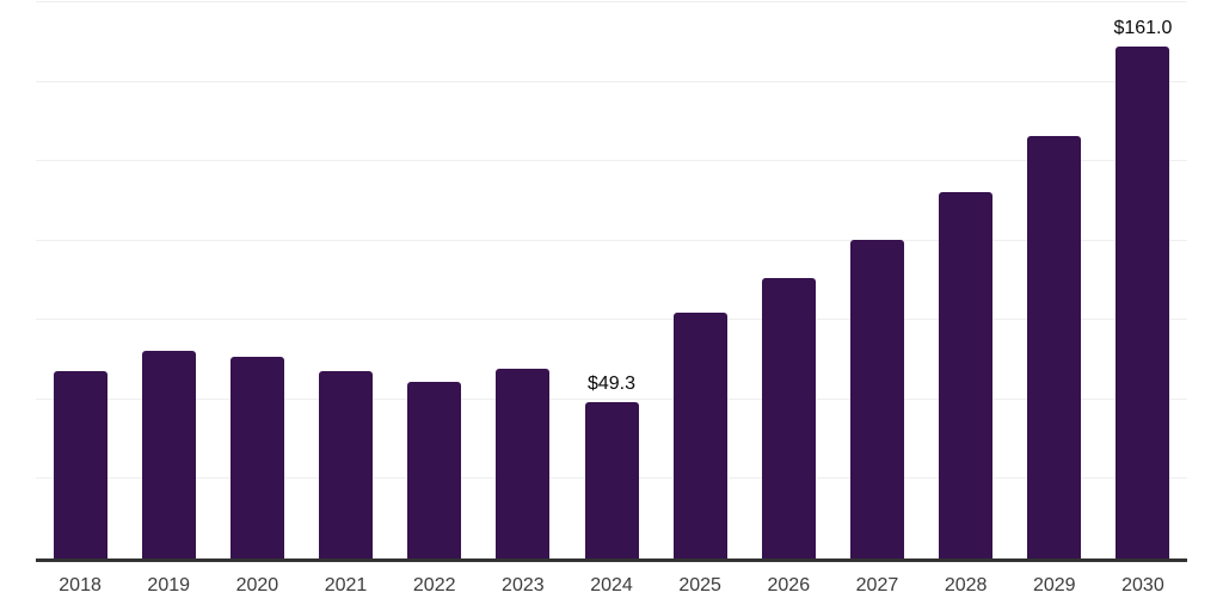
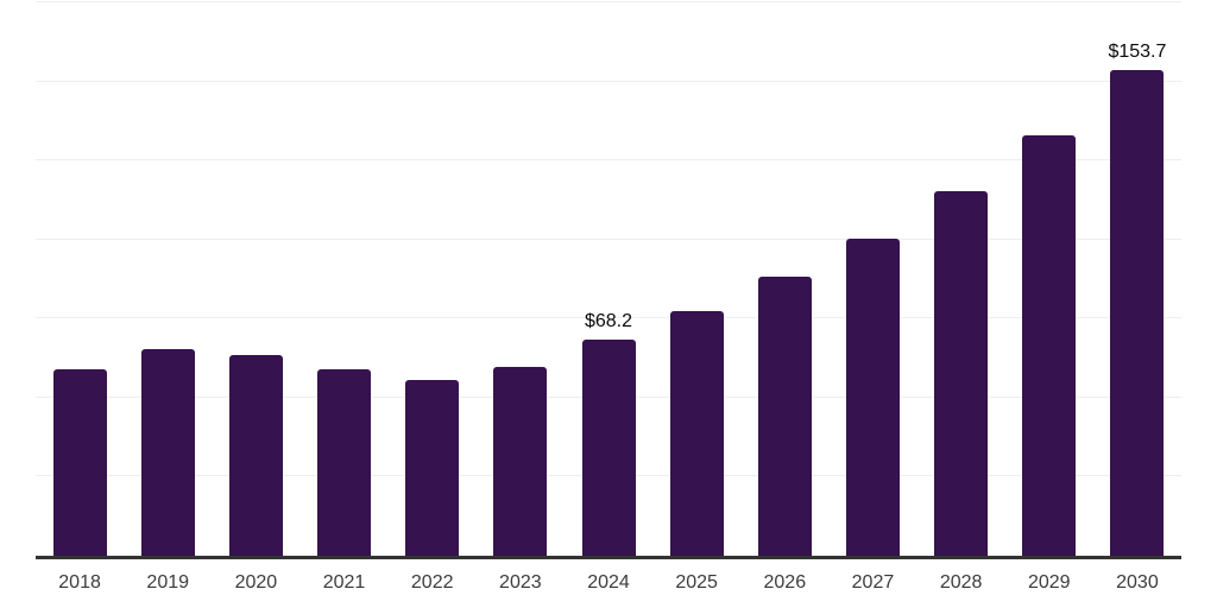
2024: $49.3 -> $68.2
2030: $161.0 -> $153.7
